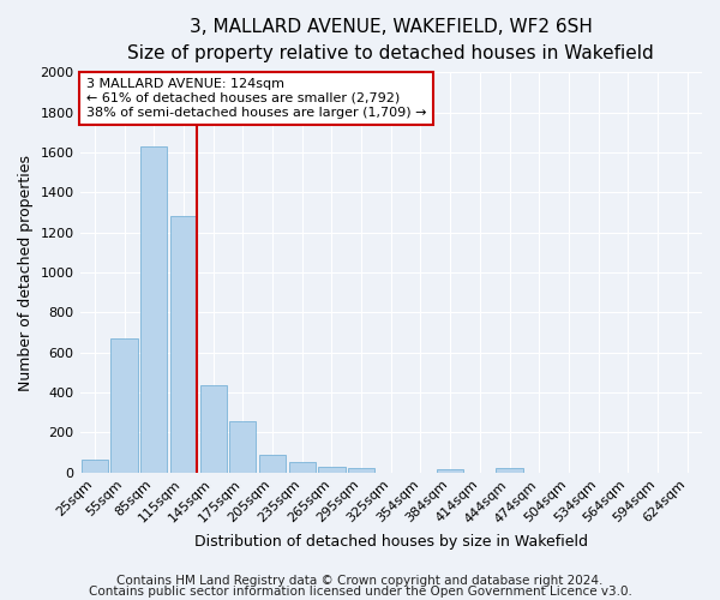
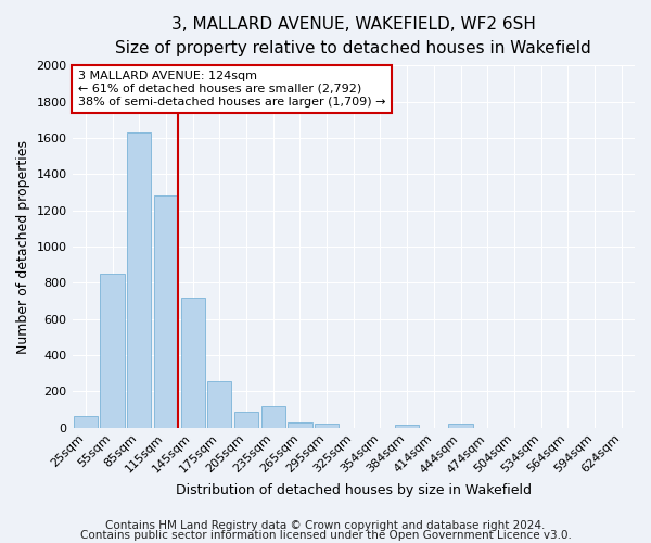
55sqm: 670 -> 850
145sqm: 440 -> 720
235sqm: 50 -> 120
